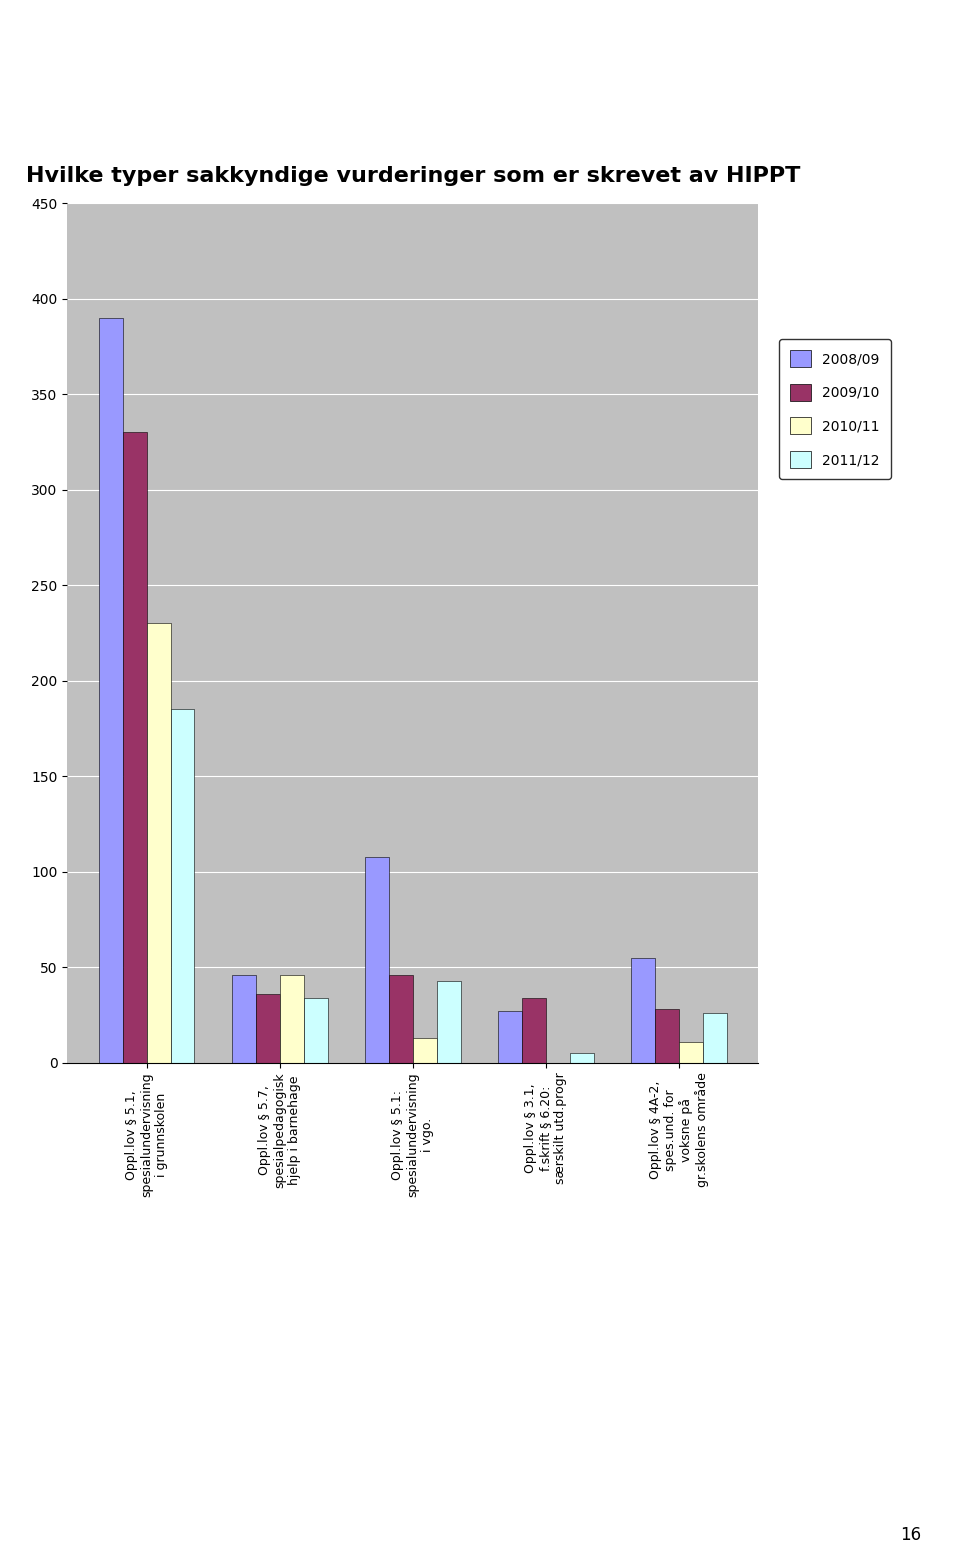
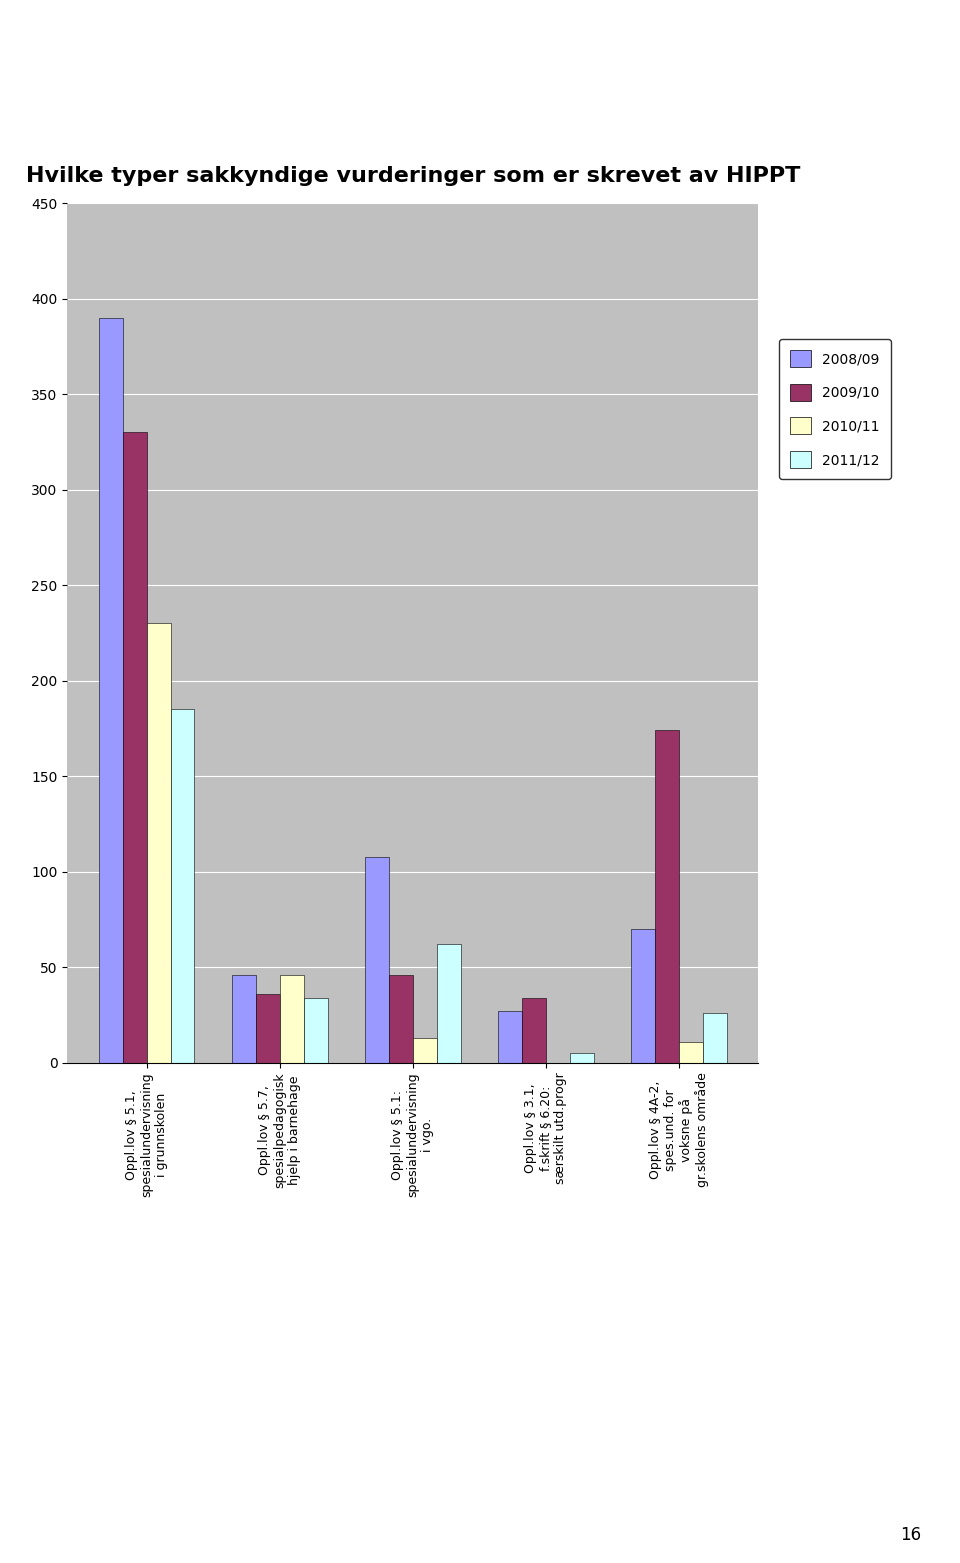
2011/12/Oppl.lov § 5.1: spesialundervisning i vgo.: 43 -> 62
2008/09/Oppl.lov § 4A-2, spes.und. for voksne på gr.skolens område: 55 -> 70
2009/10/Oppl.lov § 4A-2, spes.und. for voksne på gr.skolens område: 28 -> 174
